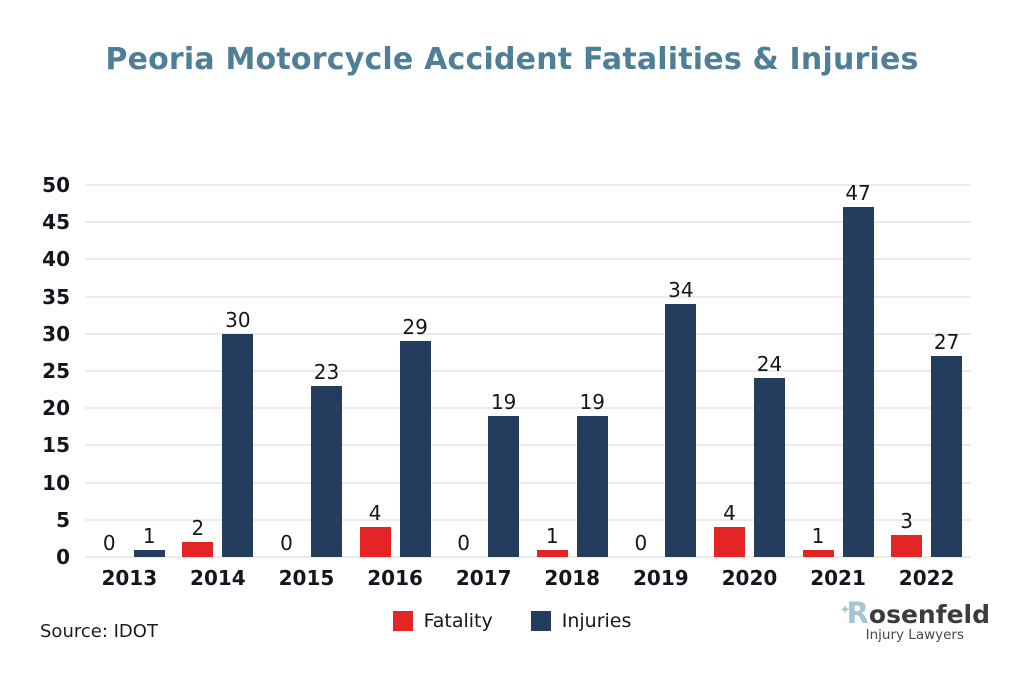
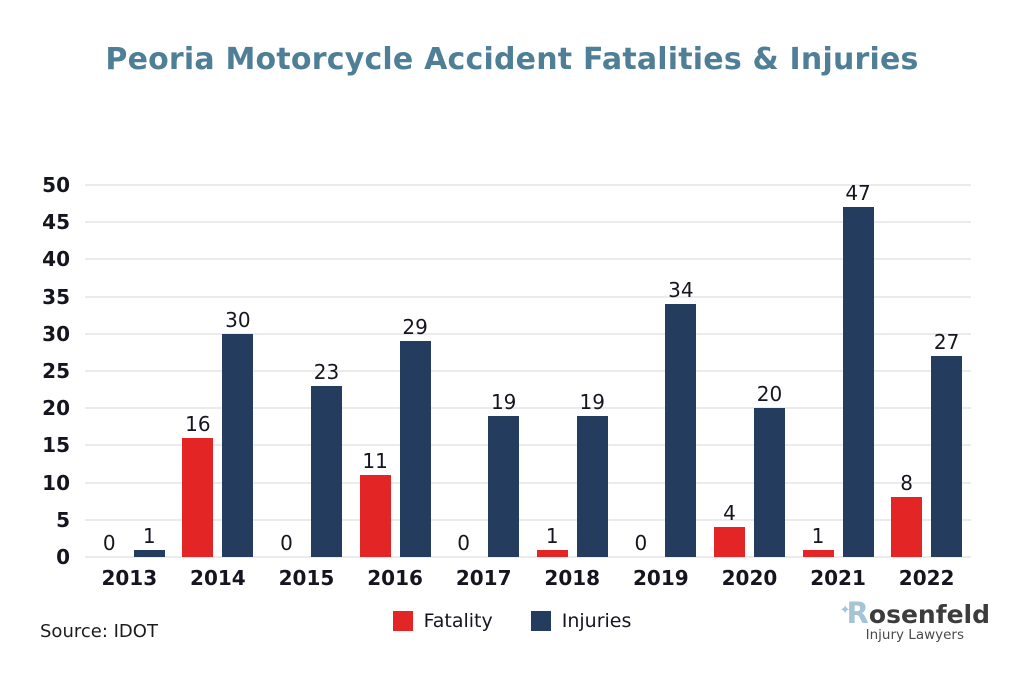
Fatality/2014: 2 -> 16
Fatality/2016: 4 -> 11
Injuries/2020: 24 -> 20
Fatality/2022: 3 -> 8
